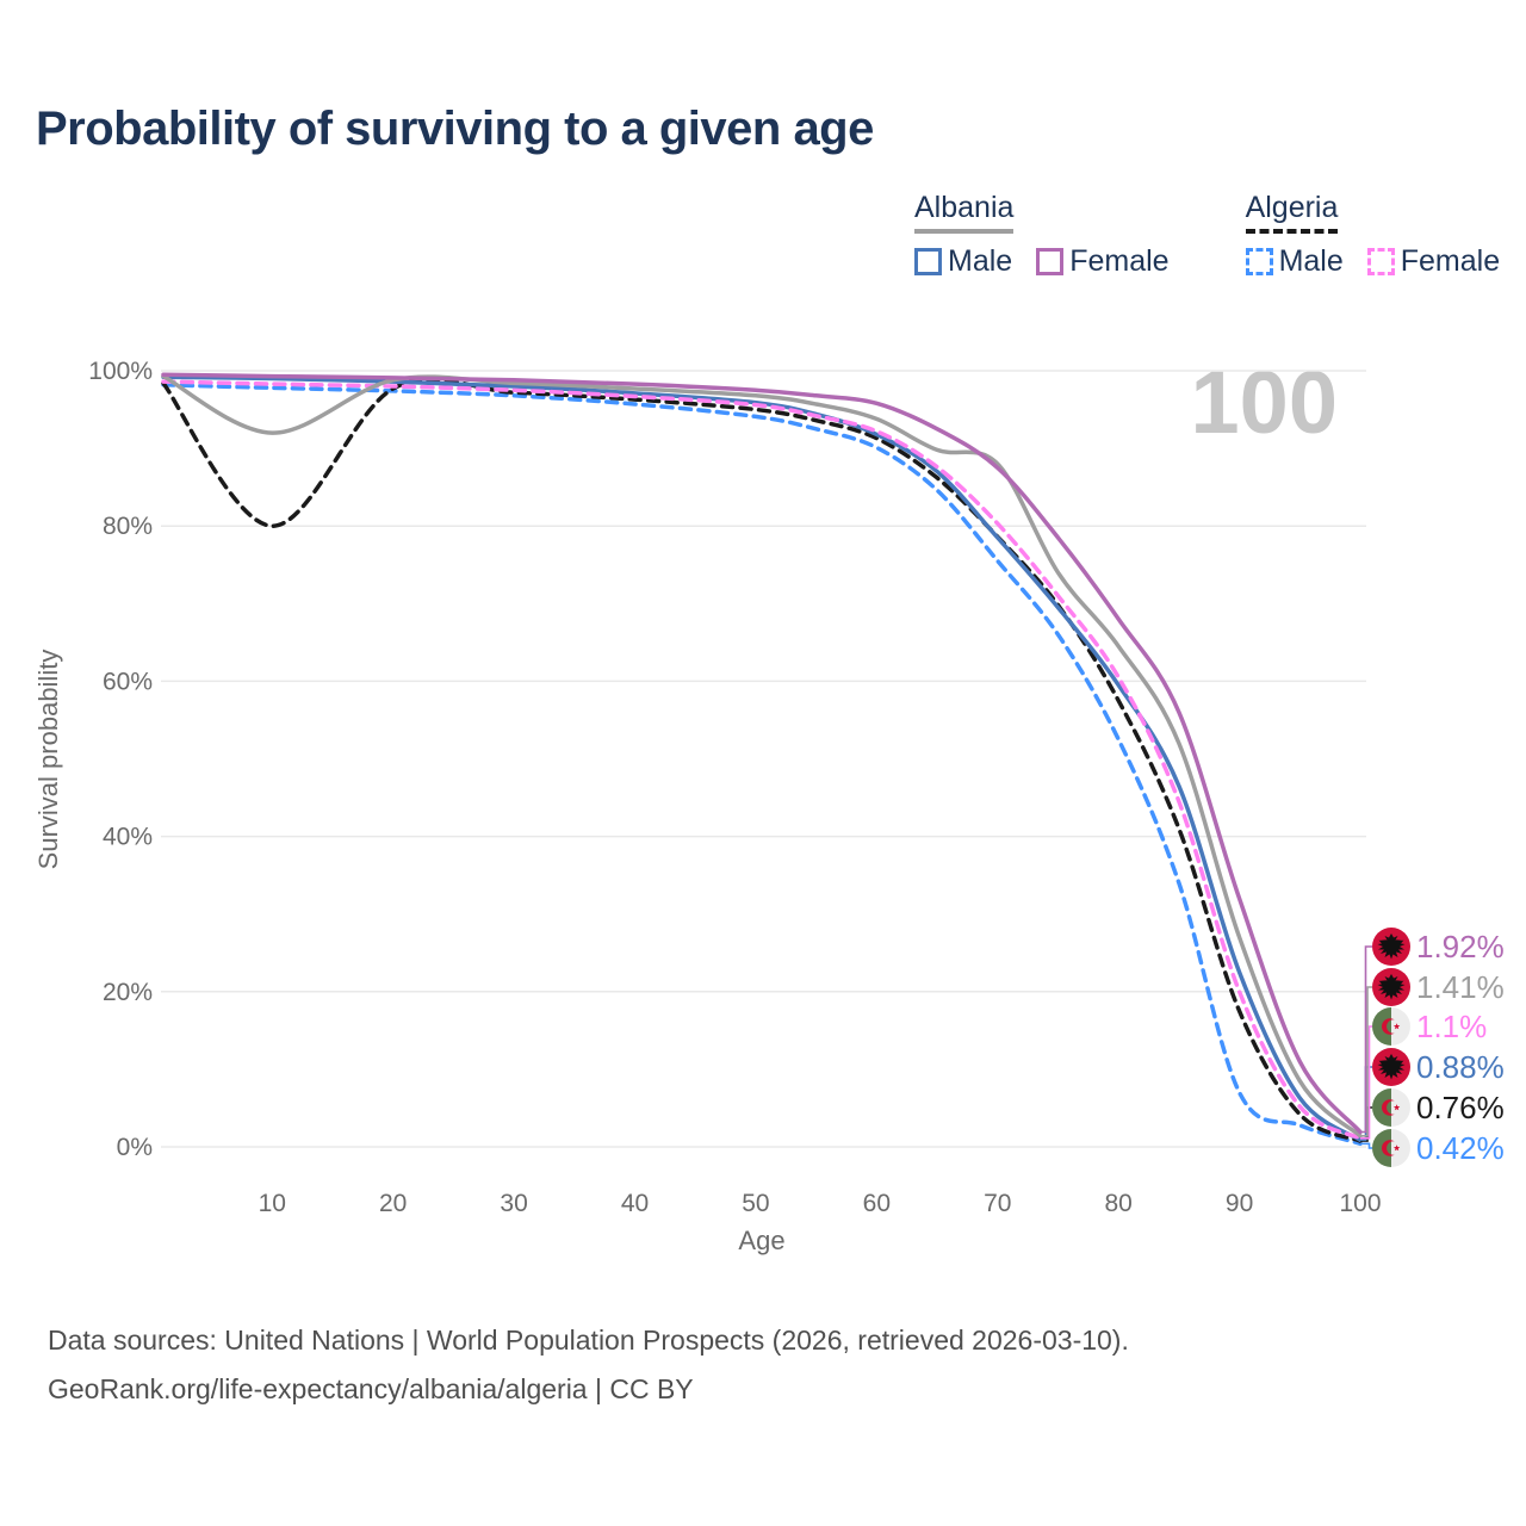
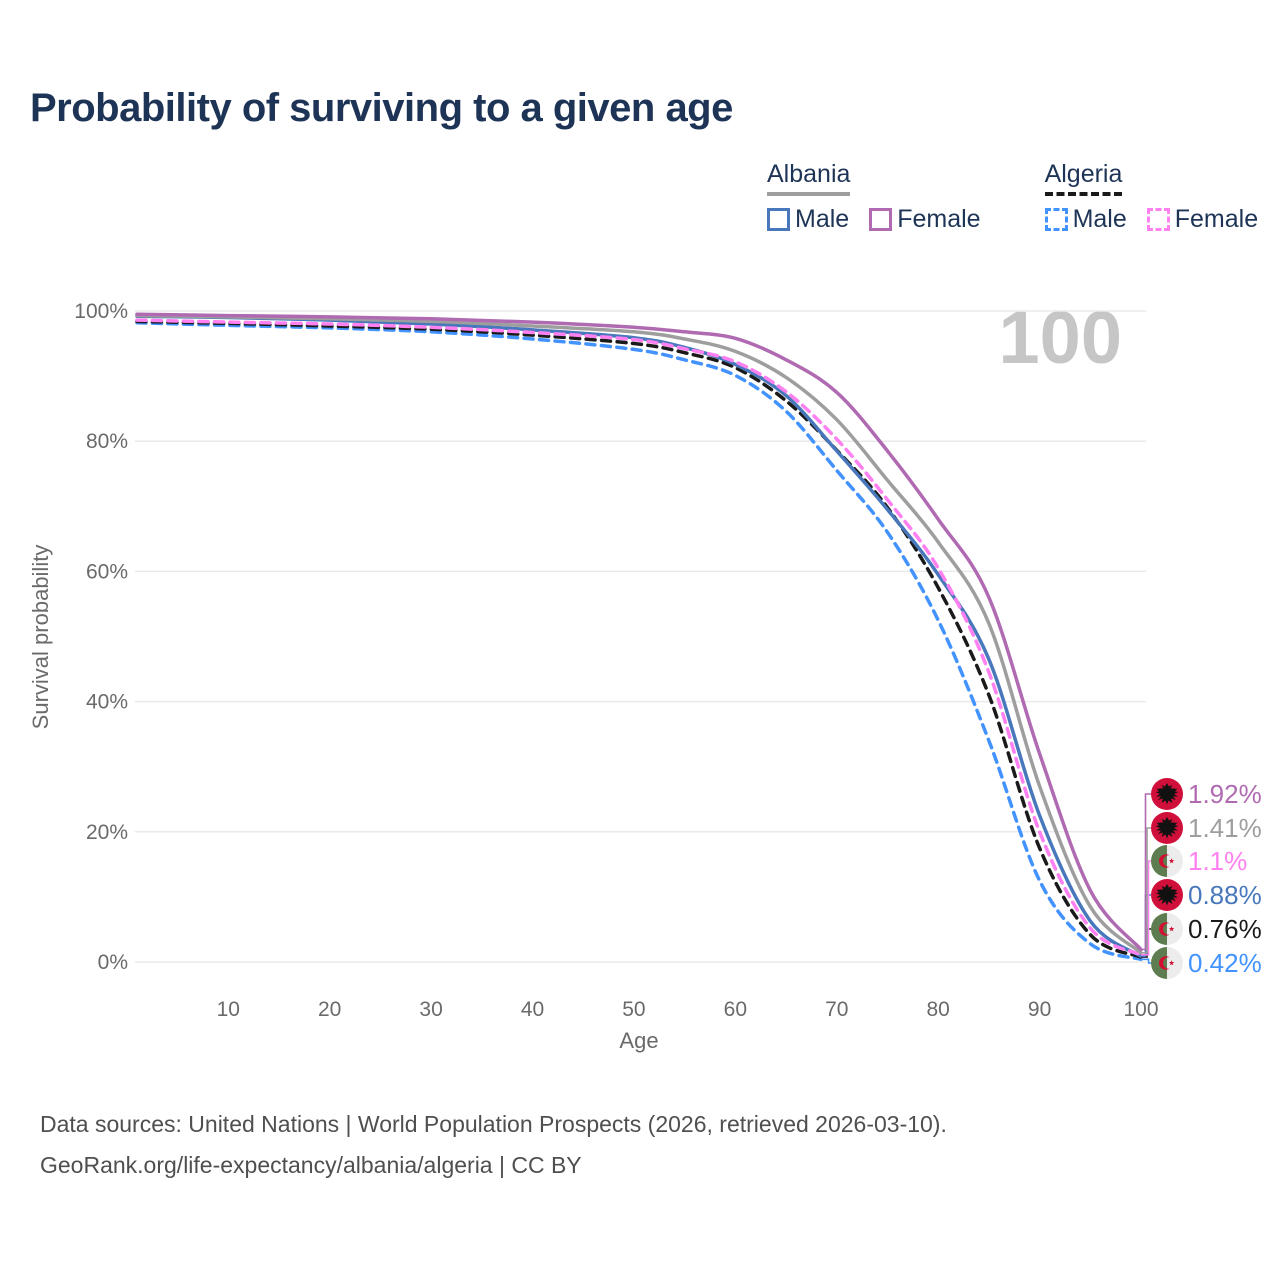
Algeria/10: 80% -> 98%
Albania/10: 92% -> 99%
Albania/70: 88% -> 83%
Algeria Male/90: 7% -> 12%
